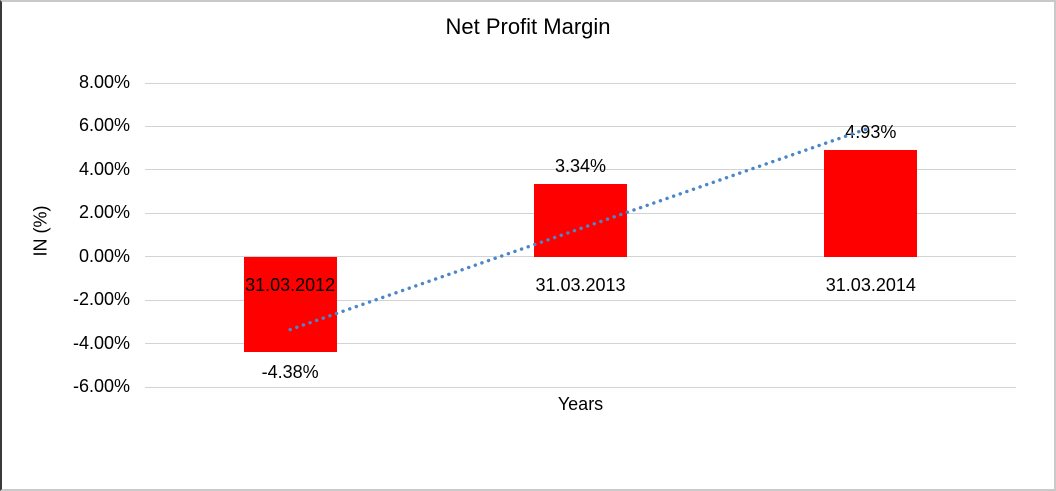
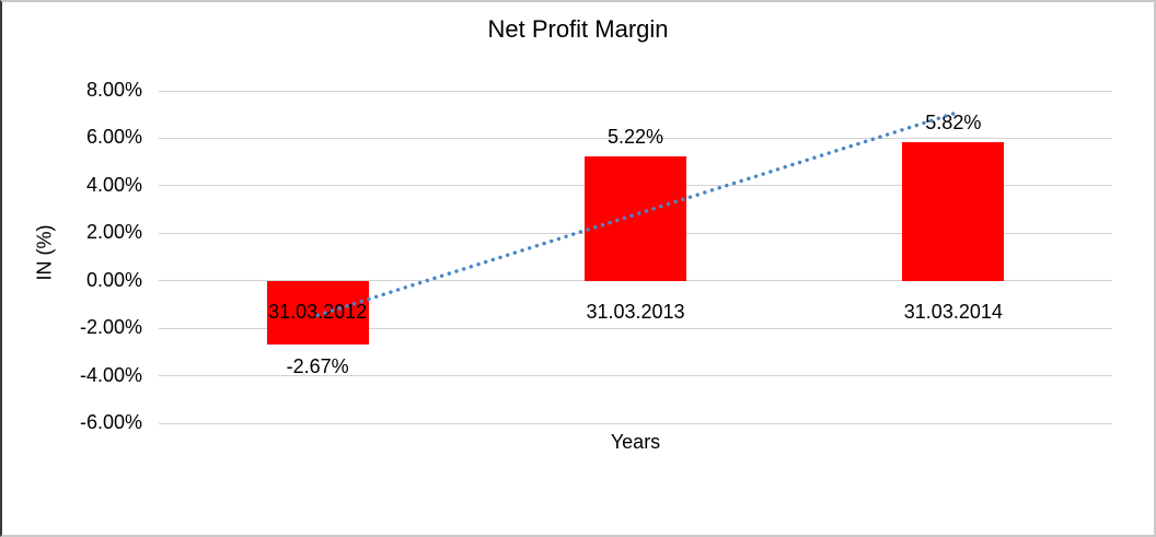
31.03.2012: -4.38% -> -2.67%
31.03.2013: 3.34% -> 5.22%
31.03.2014: 4.93% -> 5.82%
